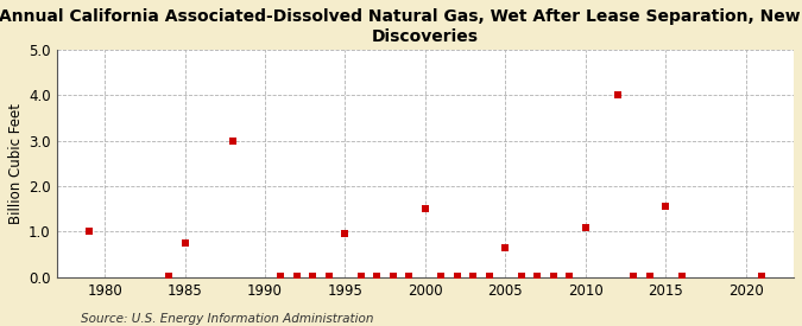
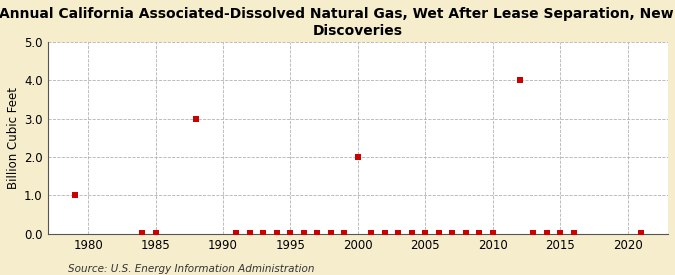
1985: 0.75 -> 0.01
1995: 0.95 -> 0.02
2000: 1.50 -> 2.00
2005: 0.65 -> 0.02
2010: 1.10 -> 0.02
2015: 1.55 -> 0.02
